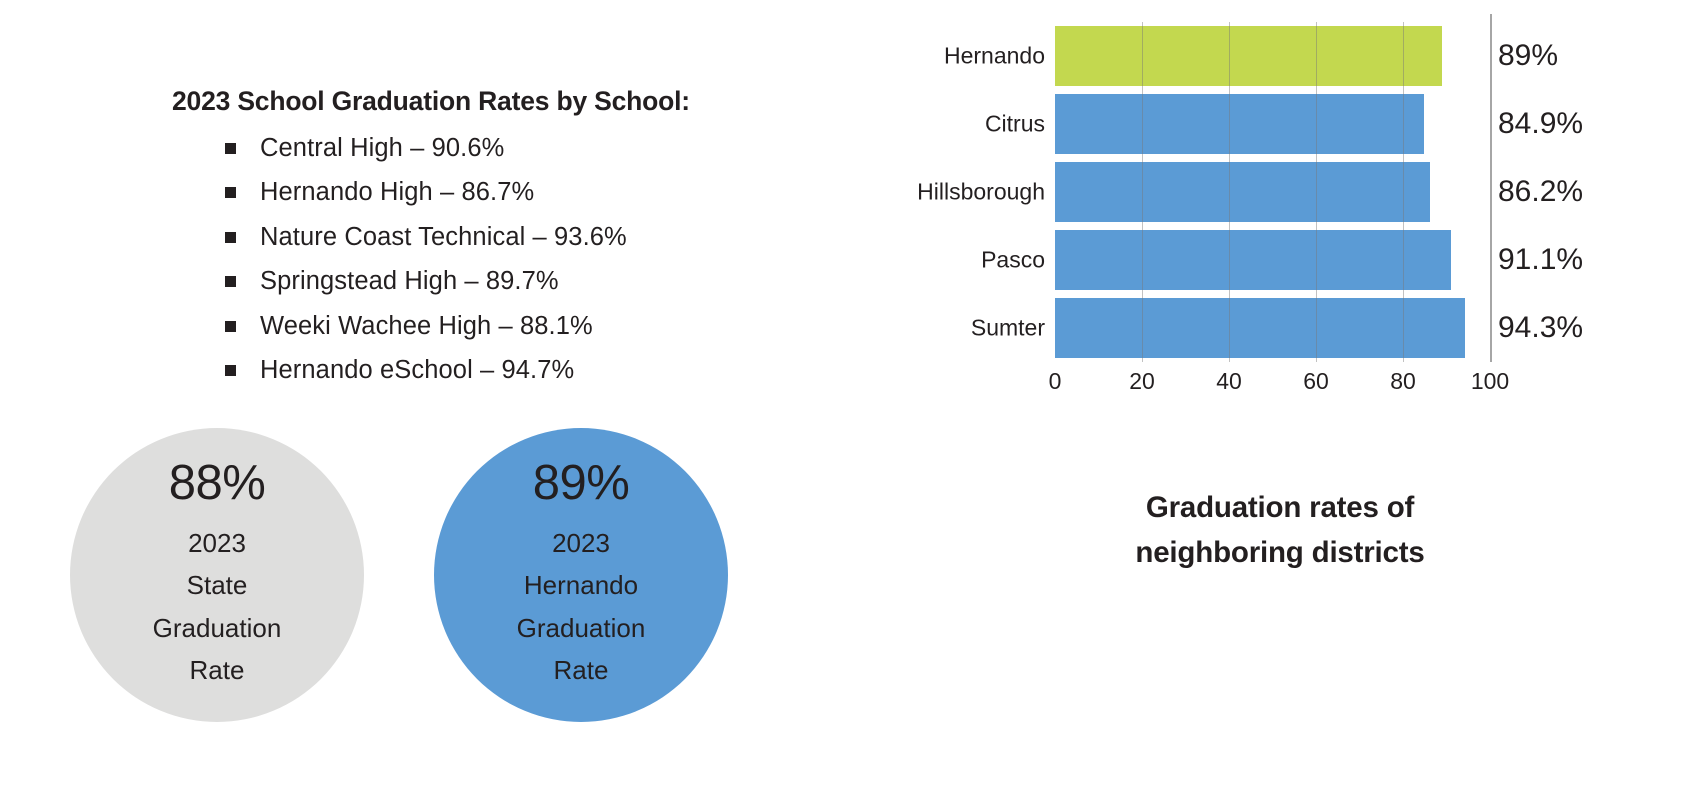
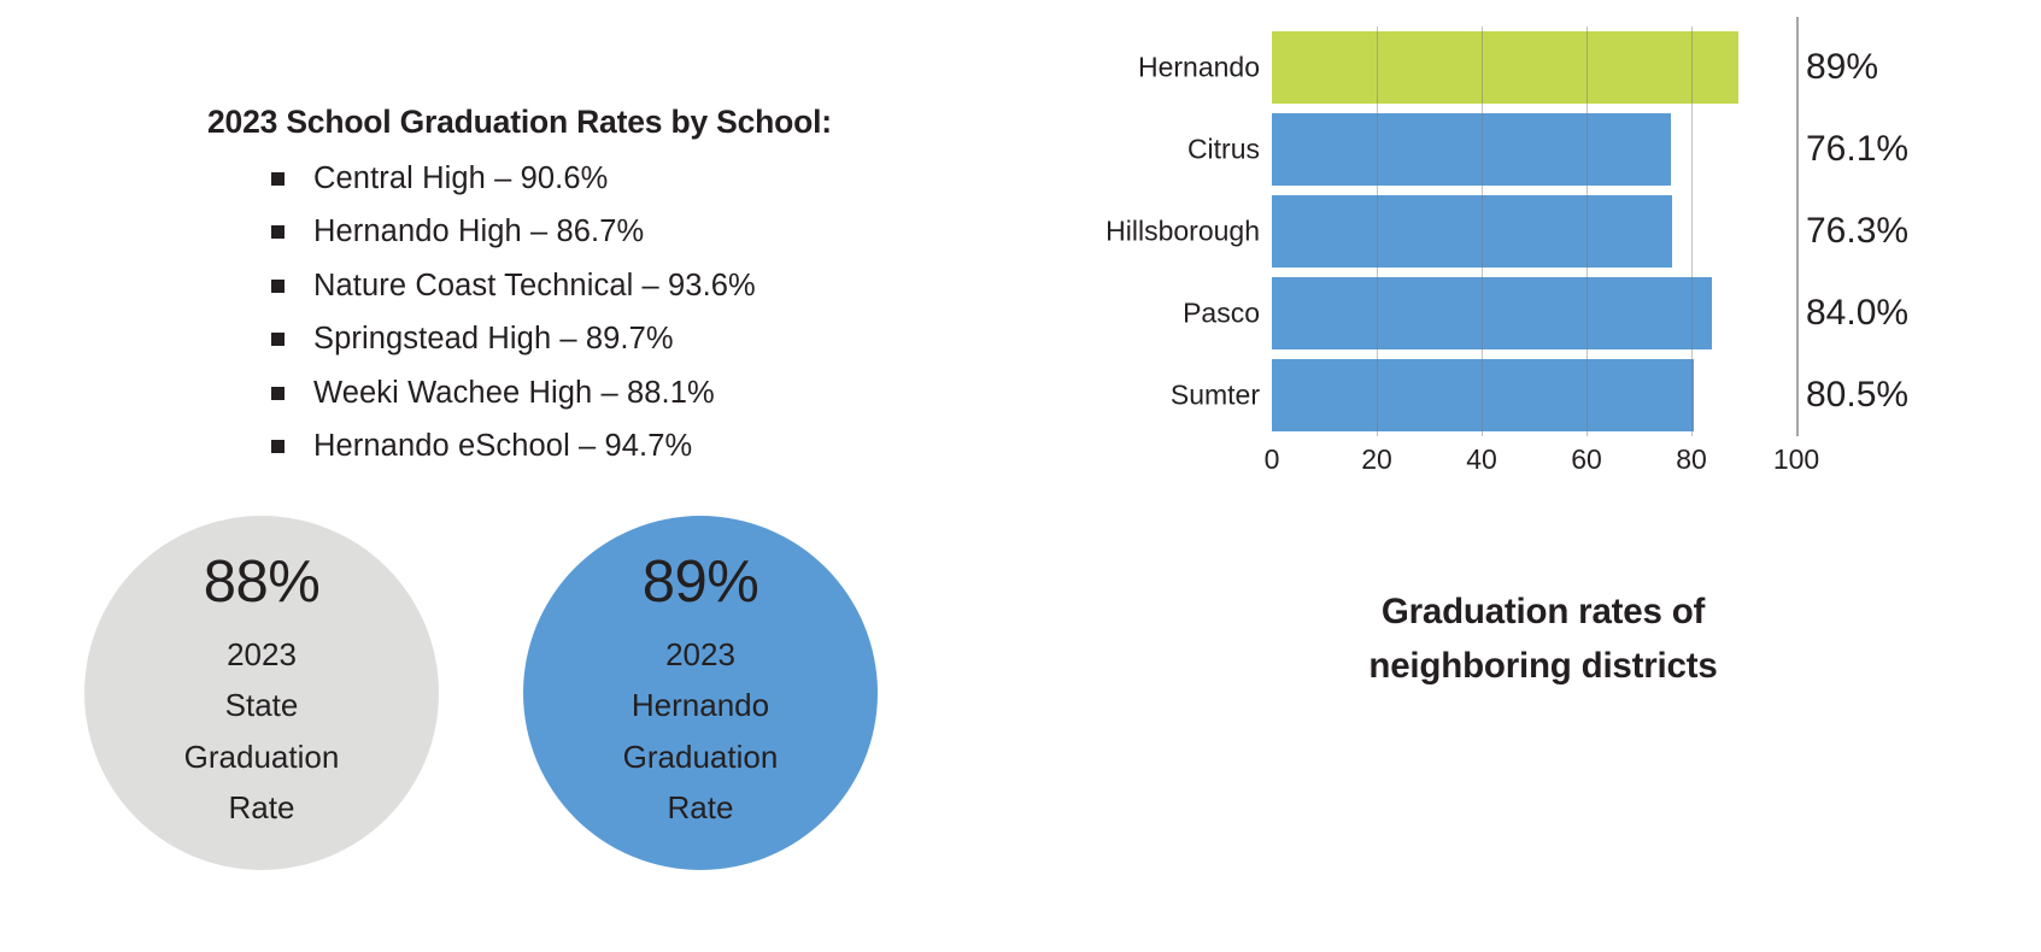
Citrus: 84.9% -> 76.1%
Hillsborough: 86.2% -> 76.3%
Pasco: 91.1% -> 84.0%
Sumter: 94.3% -> 80.5%
